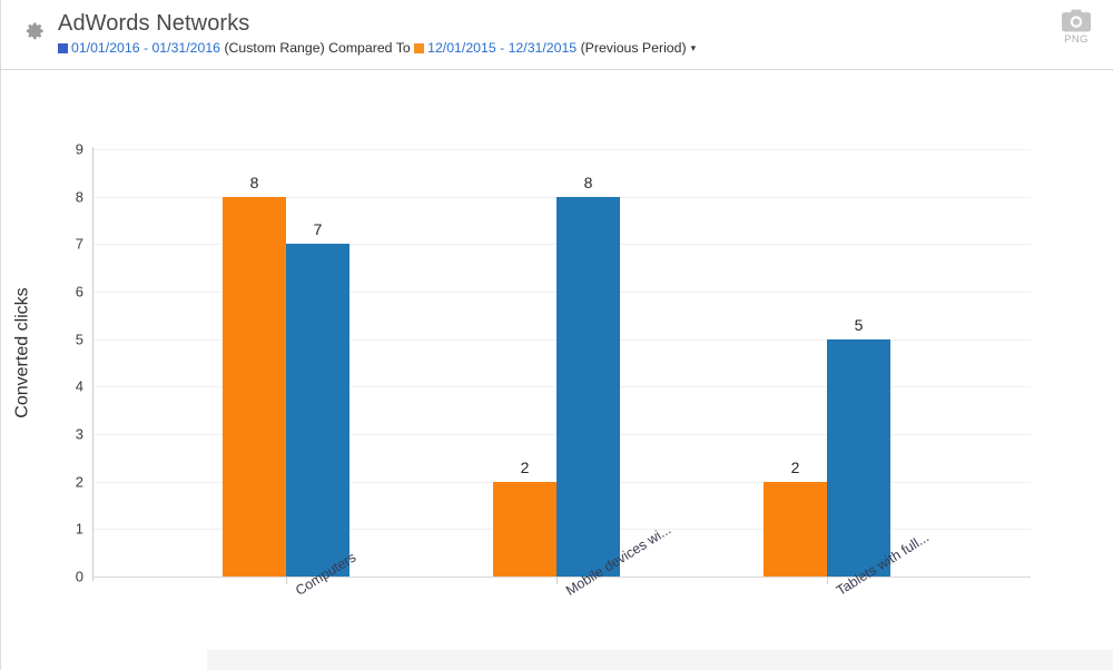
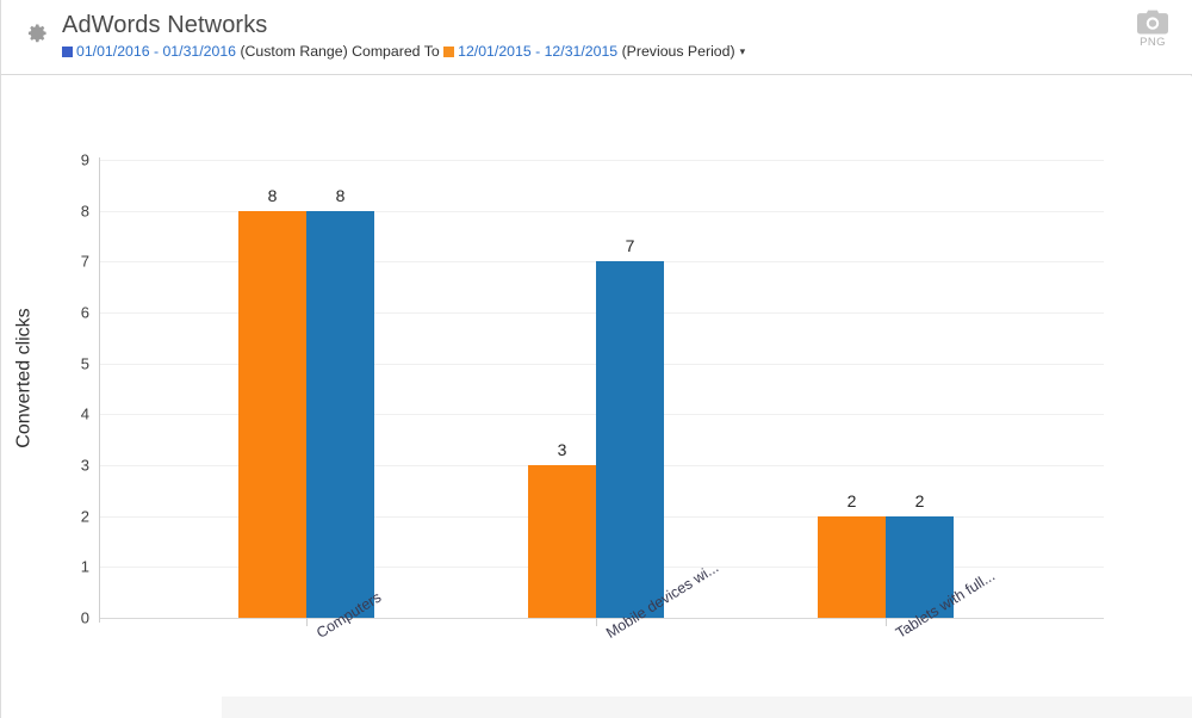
01/01/2016 - 01/31/2016 (Custom Range)/Computers: 7 -> 8
12/01/2015 - 12/31/2015 (Previous Period)/Mobile devices wi...: 2 -> 3
01/01/2016 - 01/31/2016 (Custom Range)/Mobile devices wi...: 8 -> 7
01/01/2016 - 01/31/2016 (Custom Range)/Tablets with full...: 5 -> 2
